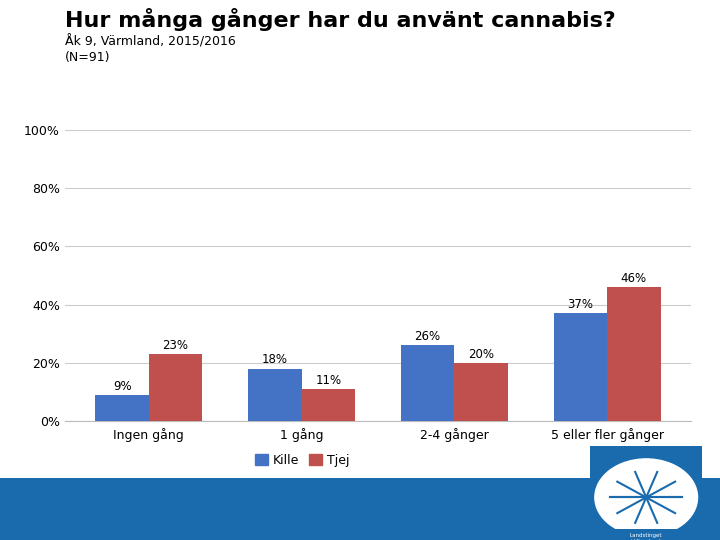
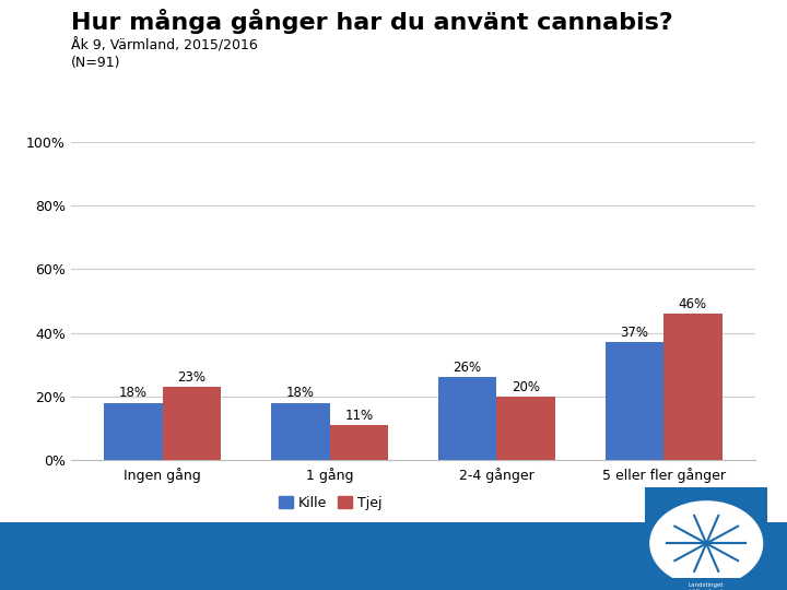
Kille/Ingen gång: 9% -> 18%
